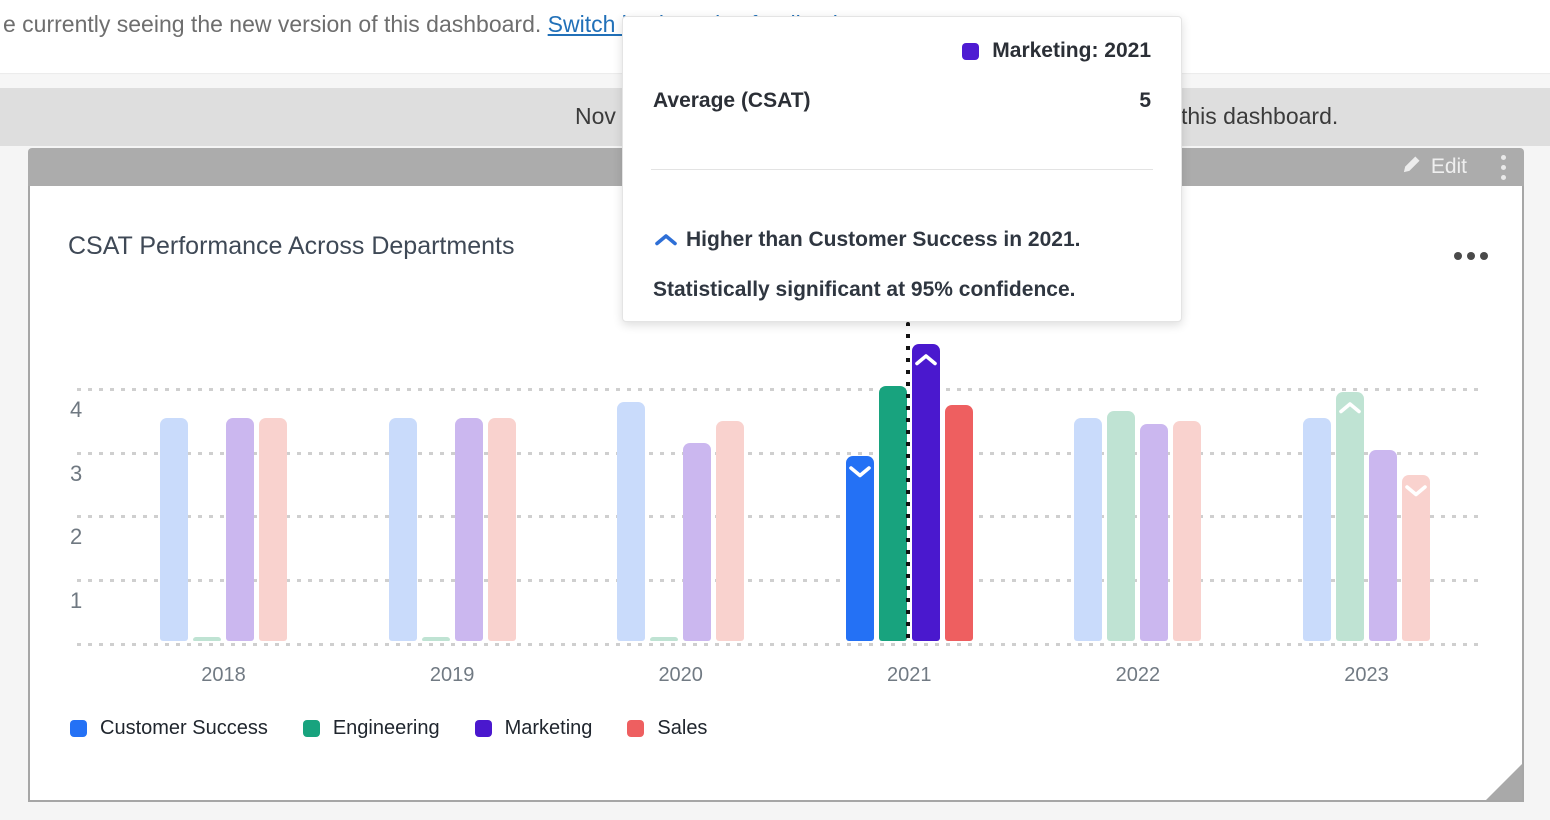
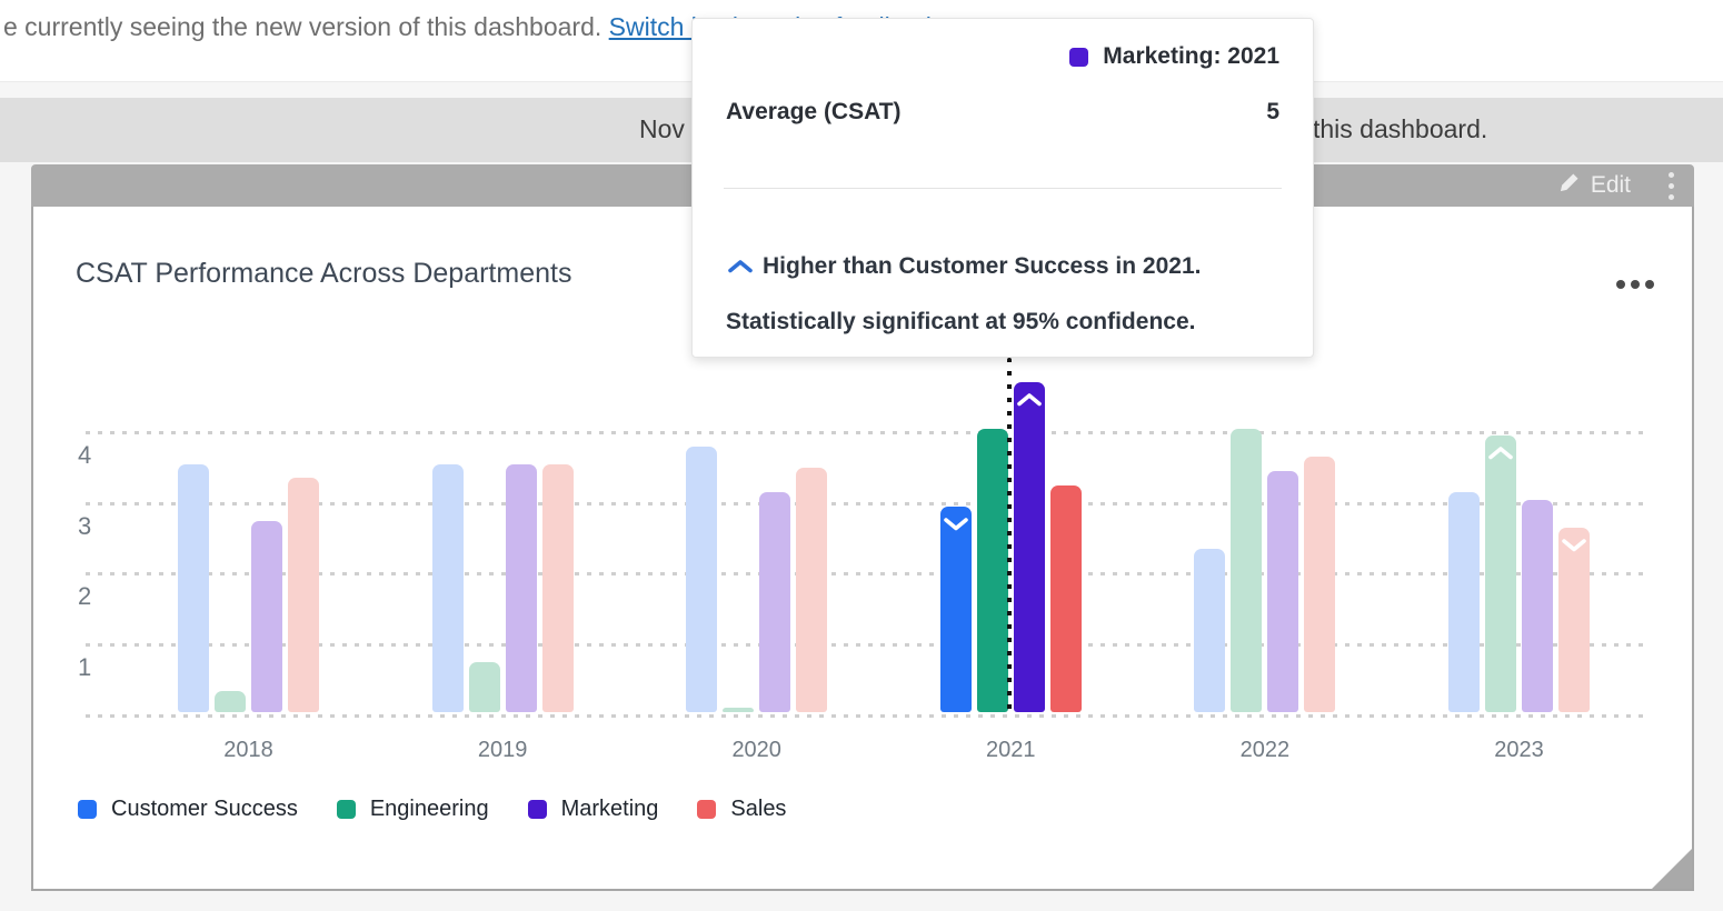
Engineering/2018: 0.1 -> 0.3
Marketing/2018: 3.5 -> 2.7
Sales/2018: 3.5 -> 3.3
Engineering/2019: 0.1 -> 0.7
Sales/2021: 3.7 -> 3.2
Customer Success/2022: 3.5 -> 2.3
Engineering/2022: 3.6 -> 4.0
Sales/2022: 3.5 -> 3.6
Customer Success/2023: 3.5 -> 3.1
